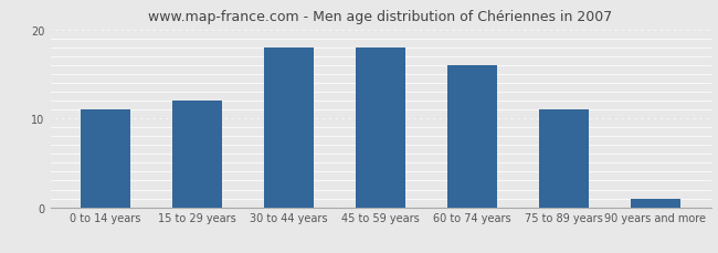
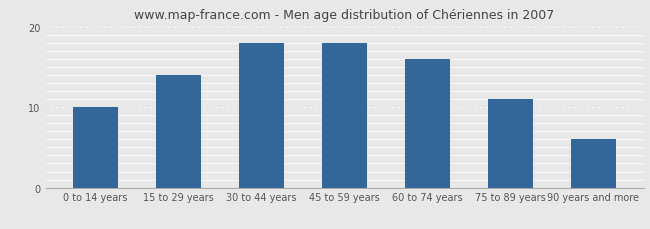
0 to 14 years: 11 -> 10
15 to 29 years: 12 -> 14
90 years and more: 1 -> 6
